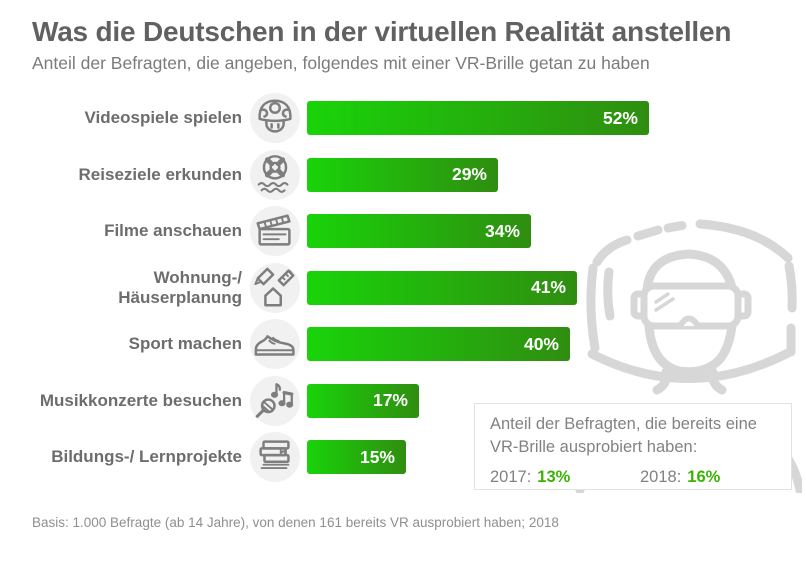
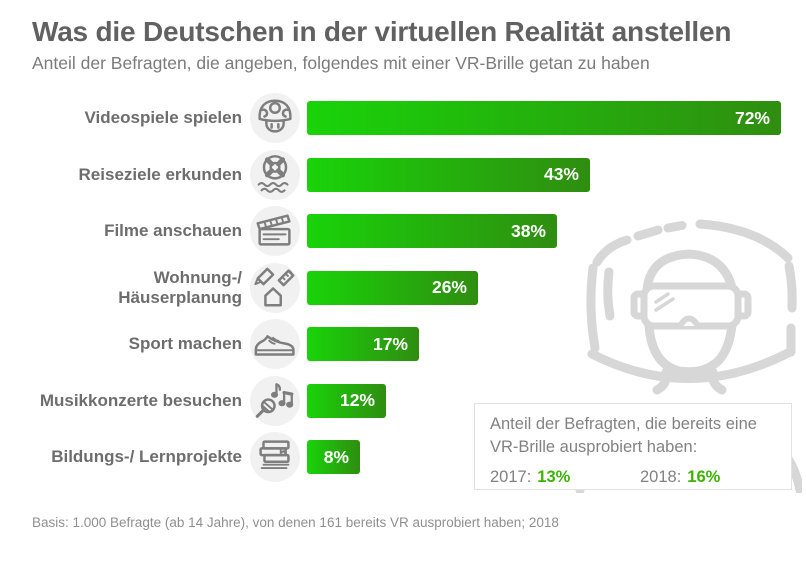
Videospiele spielen: 52% -> 72%
Reiseziele erkunden: 29% -> 43%
Filme anschauen: 34% -> 38%
Wohnung-/ Häuserplanung: 41% -> 26%
Sport machen: 40% -> 17%
Musikkonzerte besuchen: 17% -> 12%
Bildungs-/ Lernprojekte: 15% -> 8%
